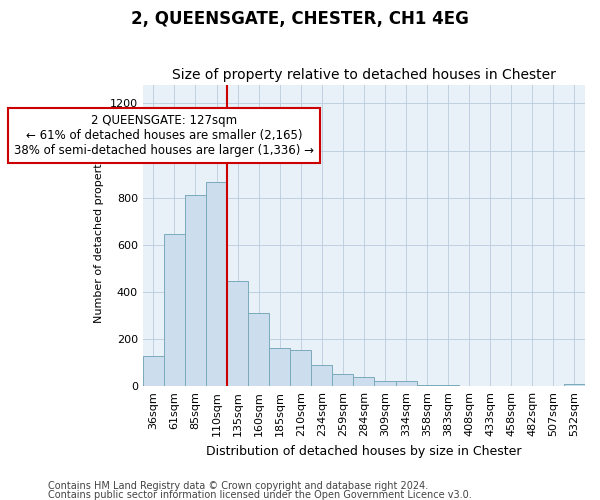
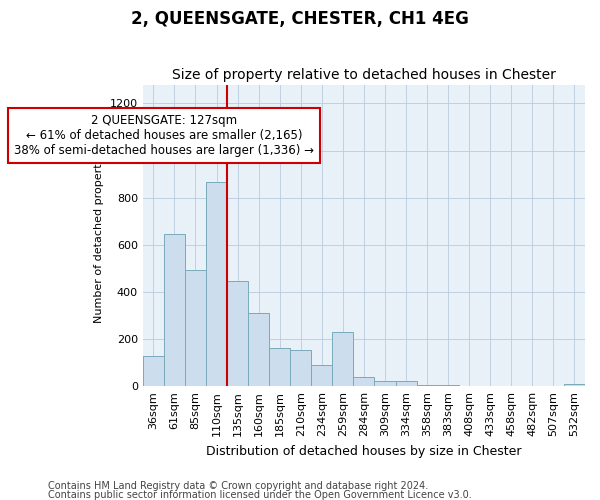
85sqm: 810 -> 495
259sqm: 50 -> 230
